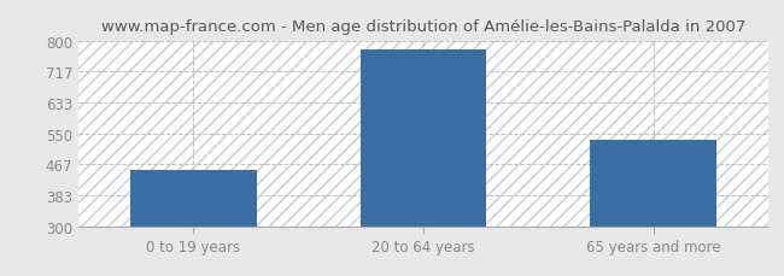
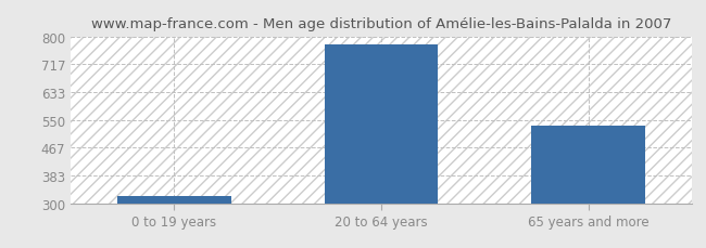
0 to 19 years: 450 -> 322
